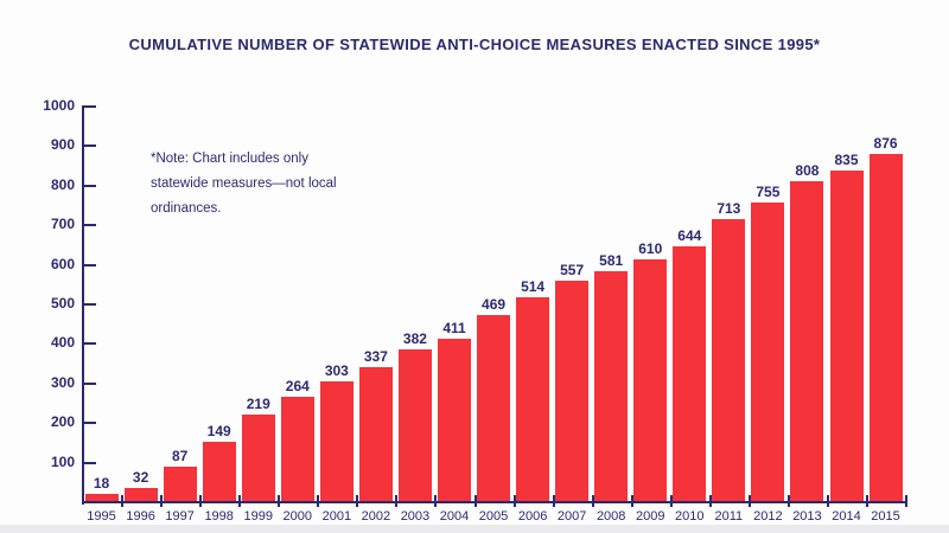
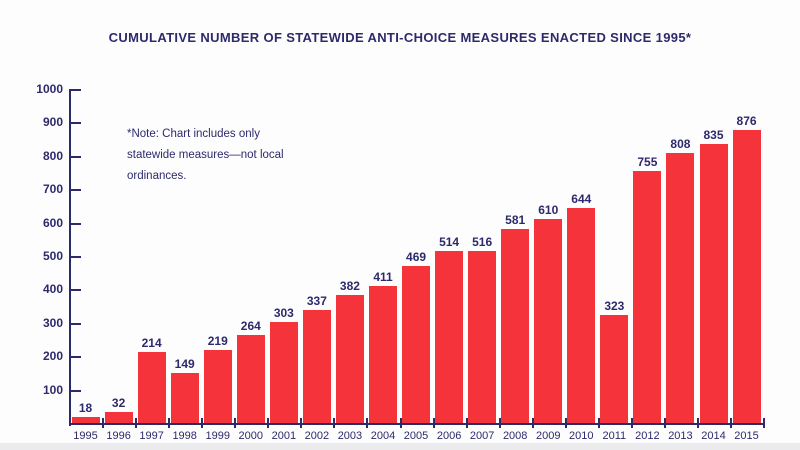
1997: 87 -> 214
2007: 557 -> 516
2011: 713 -> 323
